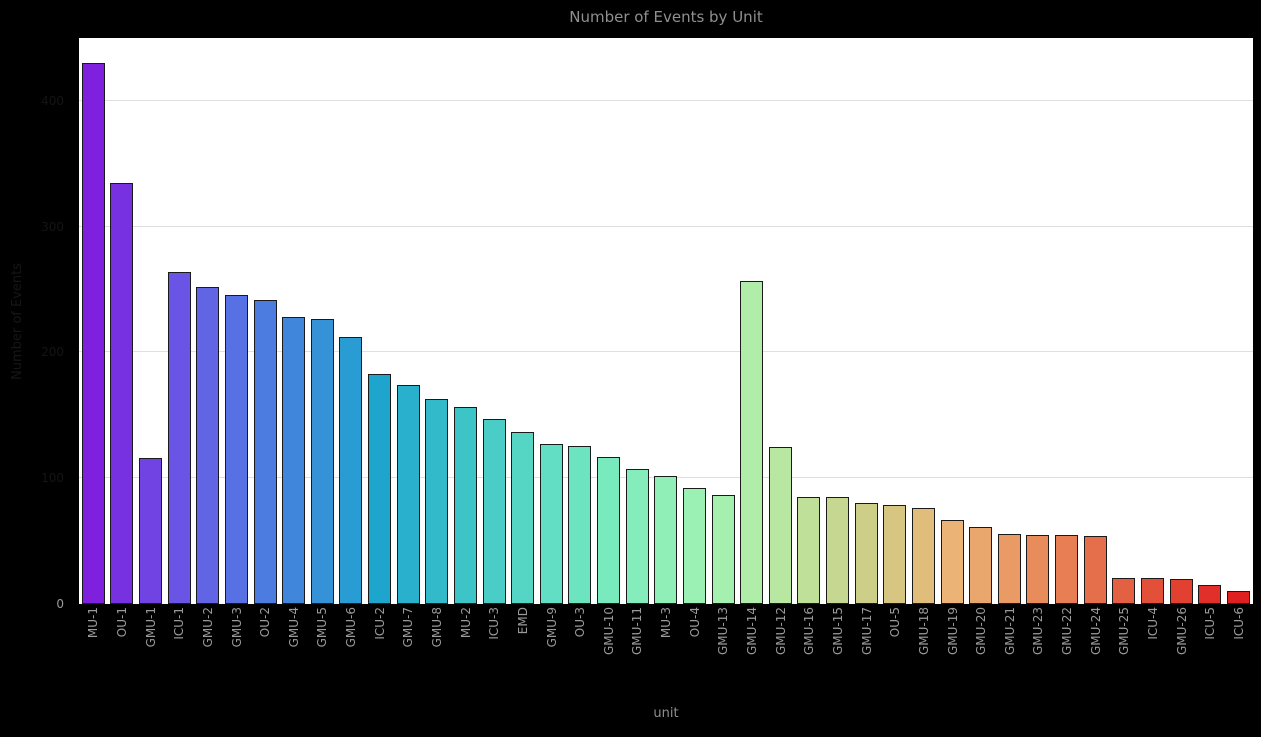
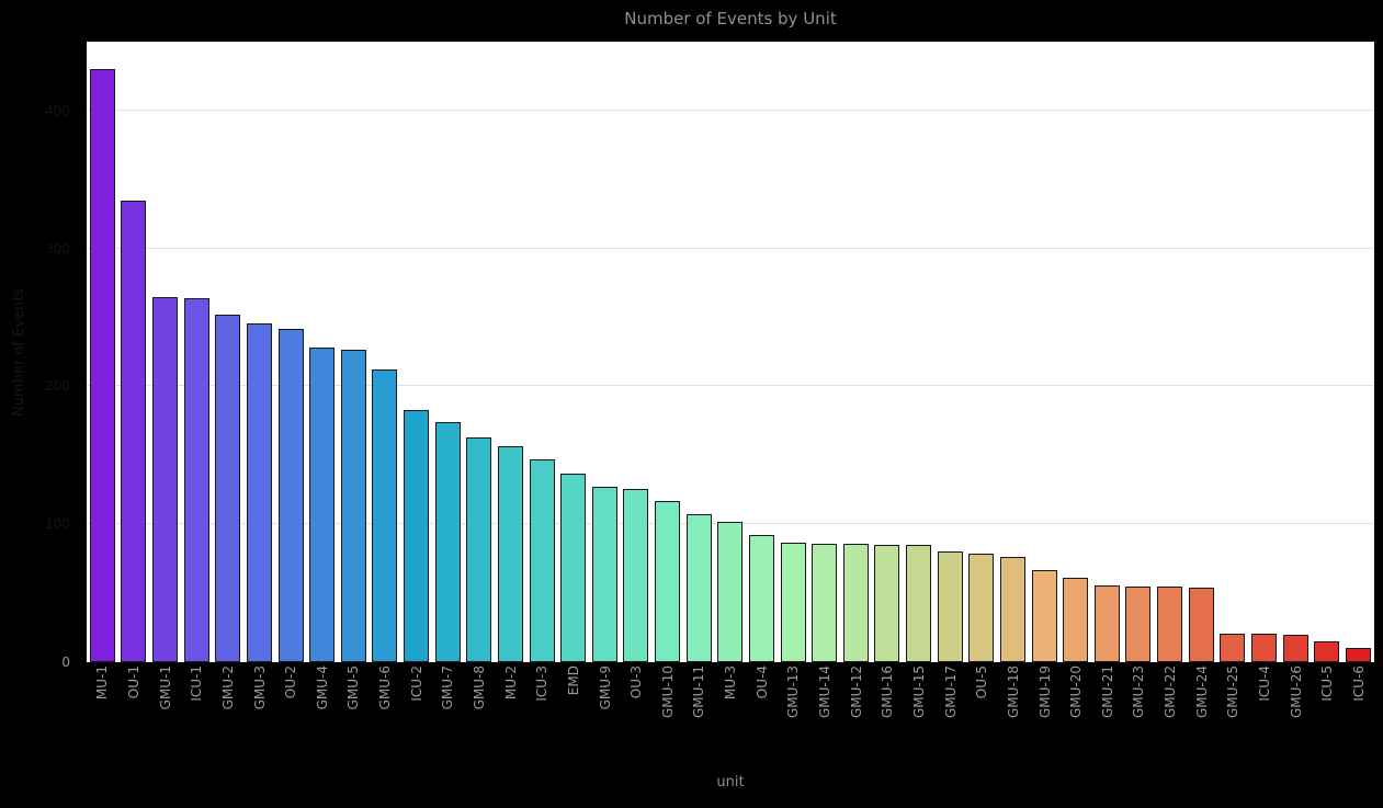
GMU-1: 116 -> 265
GMU-14: 257 -> 86
GMU-12: 125 -> 86
